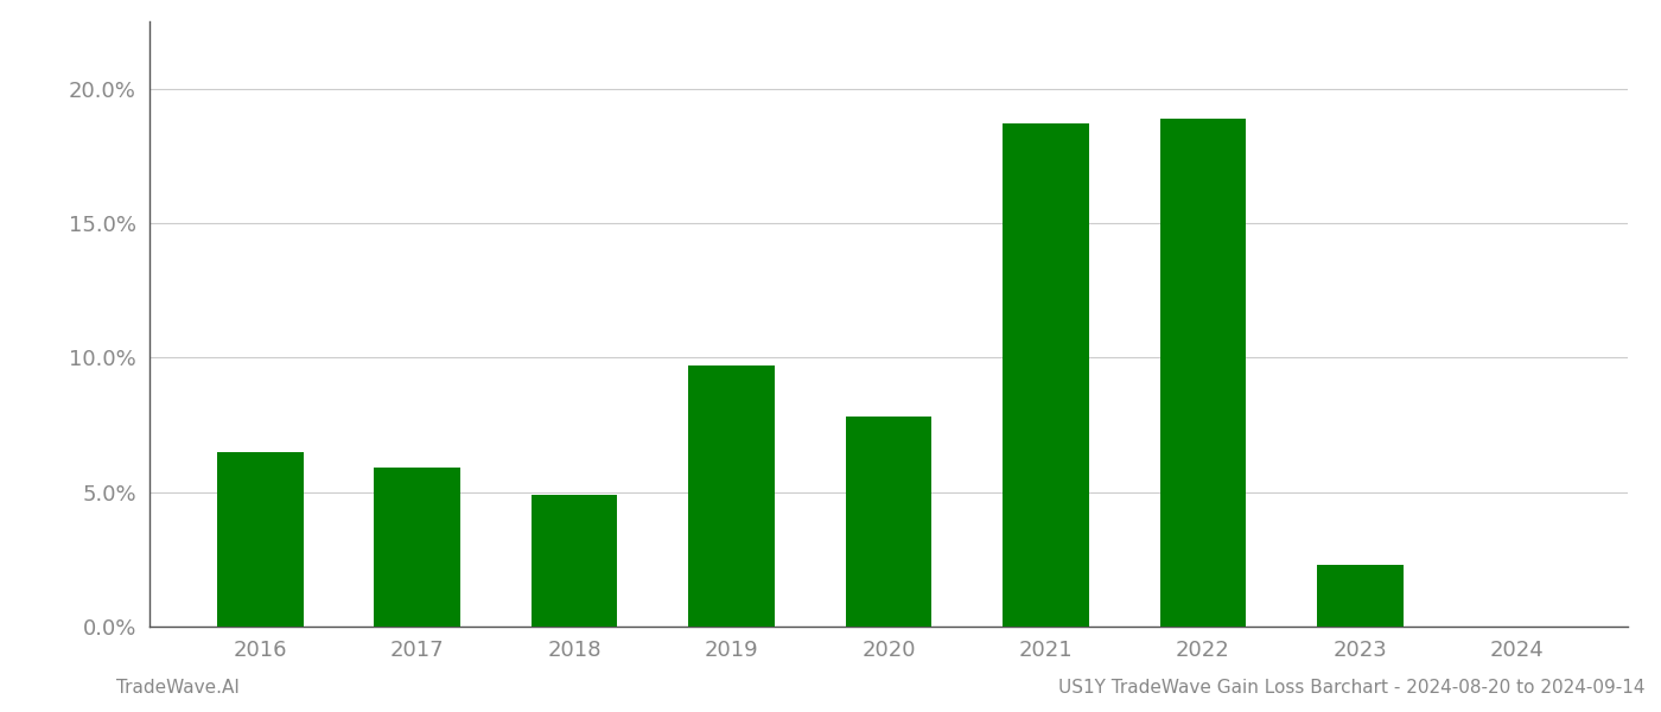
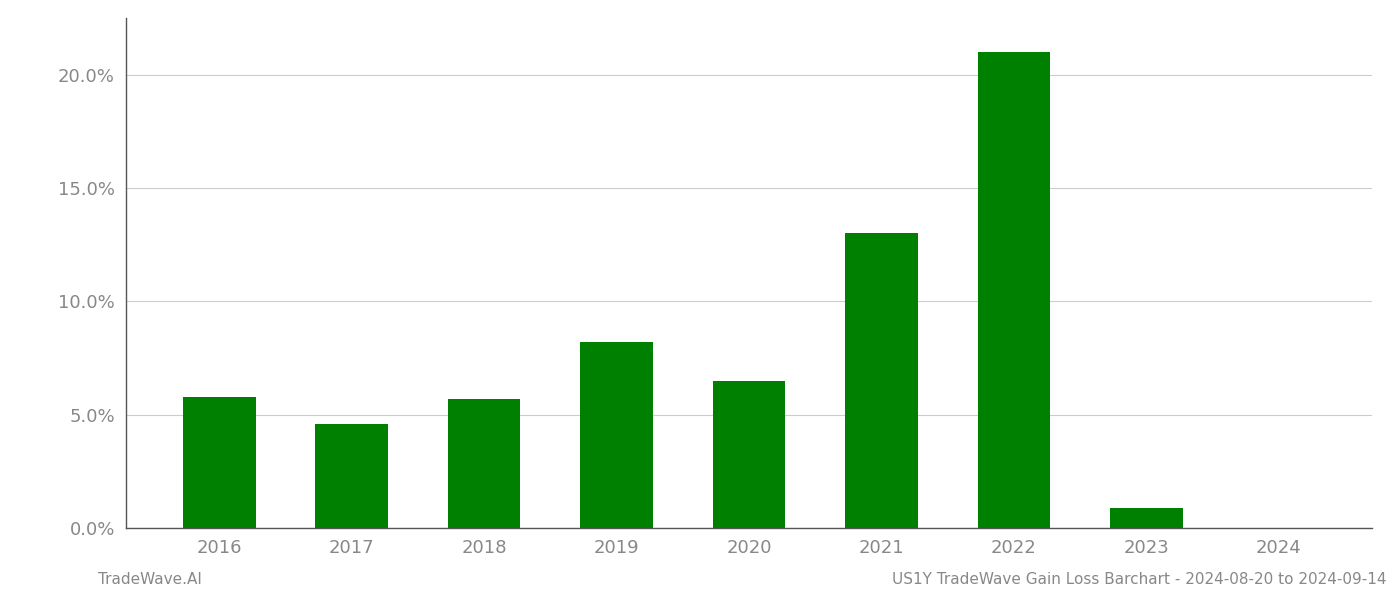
2016: 6.5% -> 5.8%
2017: 5.9% -> 4.6%
2018: 4.9% -> 5.7%
2019: 9.7% -> 8.2%
2020: 7.8% -> 6.5%
2021: 18.7% -> 13.0%
2022: 18.9% -> 21.0%
2023: 2.3% -> 0.9%
